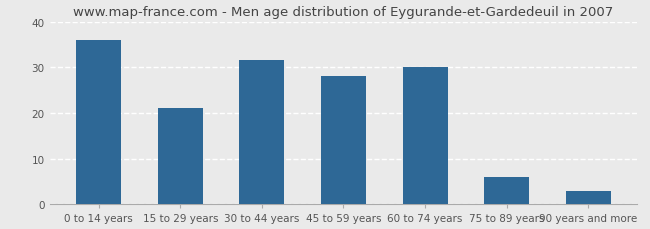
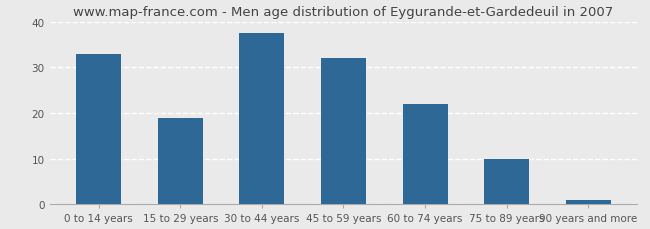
0 to 14 years: 36.0 -> 33.0
15 to 29 years: 21.0 -> 19.0
30 to 44 years: 31.5 -> 37.5
45 to 59 years: 28.0 -> 32.0
60 to 74 years: 30.0 -> 22.0
75 to 89 years: 6.0 -> 10.0
90 years and more: 3.0 -> 1.0
